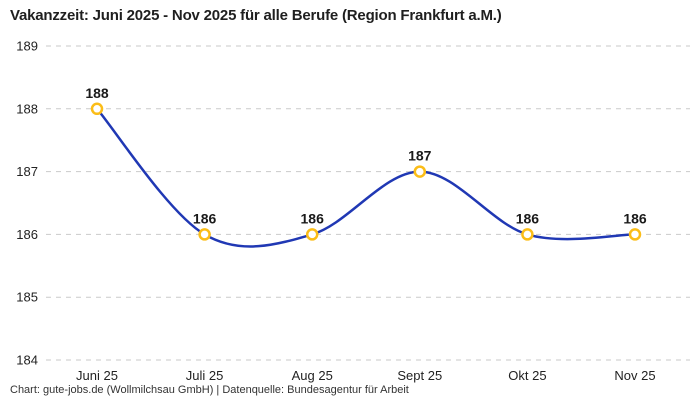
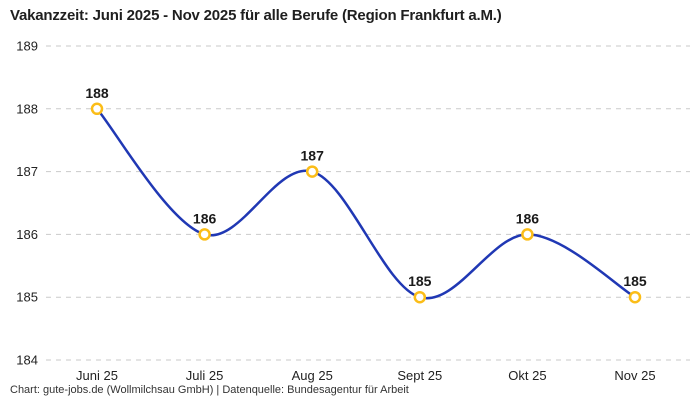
Aug 25: 186 -> 187
Sept 25: 187 -> 185
Nov 25: 186 -> 185
